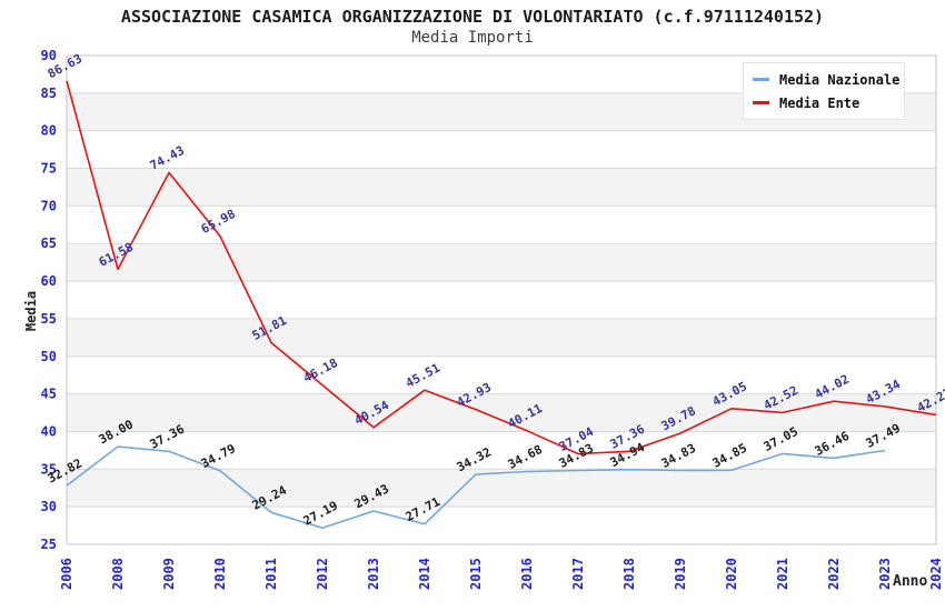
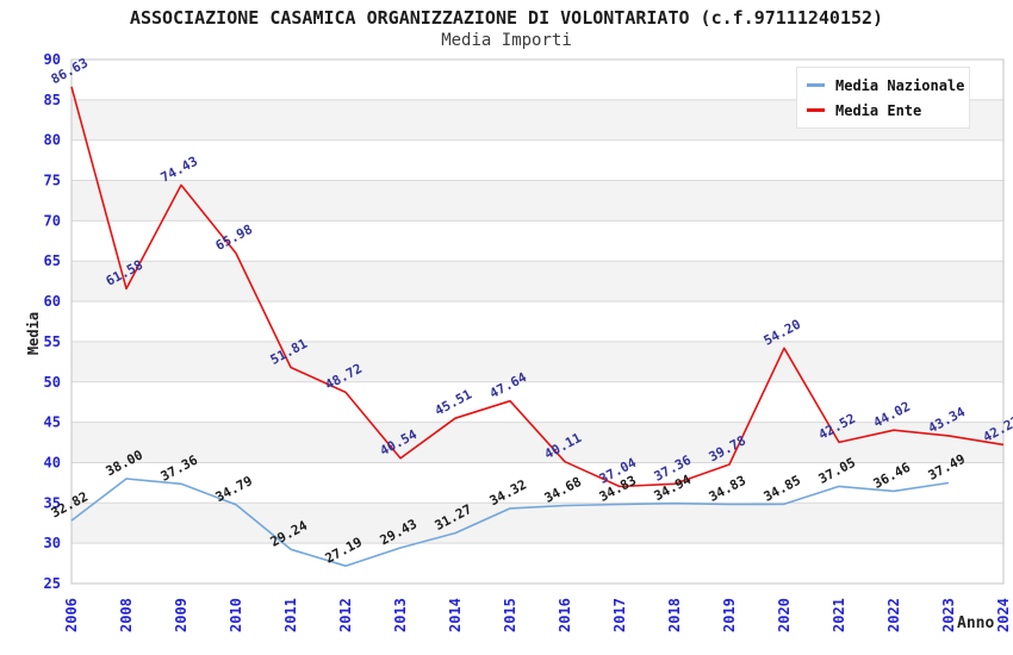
Media Ente/2012: 46.18 -> 48.72
Media Nazionale/2014: 27.71 -> 31.27
Media Ente/2015: 42.93 -> 47.64
Media Ente/2020: 43.05 -> 54.20
